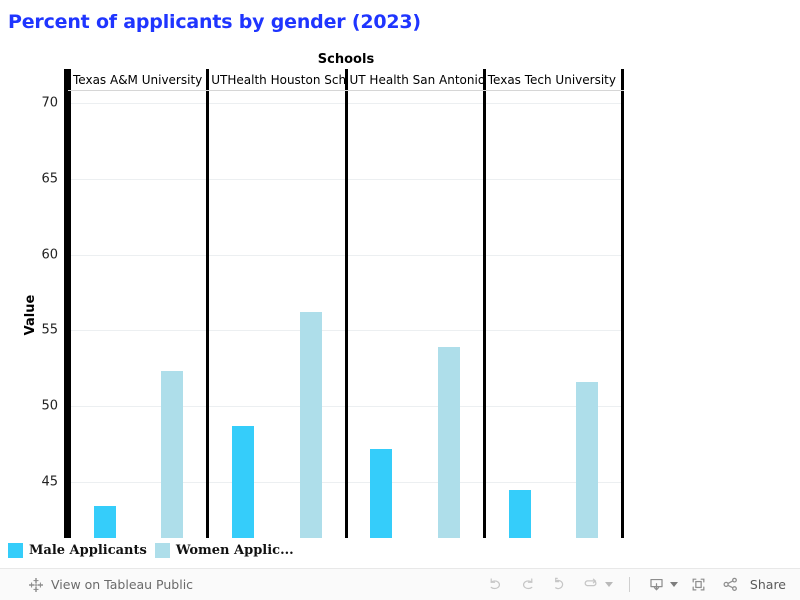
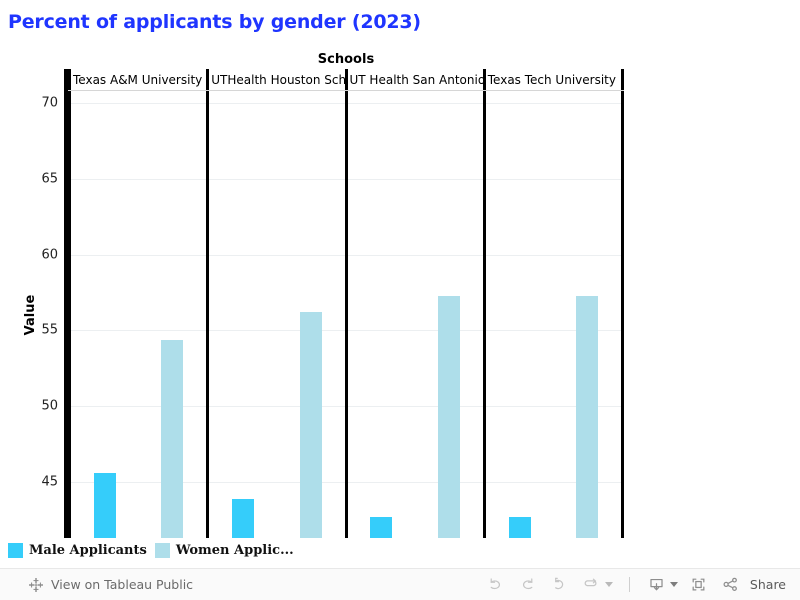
Male Applicants/Texas A&M University ..: 43.4 -> 45.6
Women Applic.../Texas A&M University ..: 52.3 -> 54.4
Male Applicants/UTHealth Houston Sch..: 48.7 -> 43.9
Male Applicants/UT Health San Antonio..: 47.2 -> 42.7
Women Applic.../UT Health San Antonio..: 53.9 -> 57.3
Male Applicants/Texas Tech University ..: 44.5 -> 42.7
Women Applic.../Texas Tech University ..: 51.6 -> 57.3
